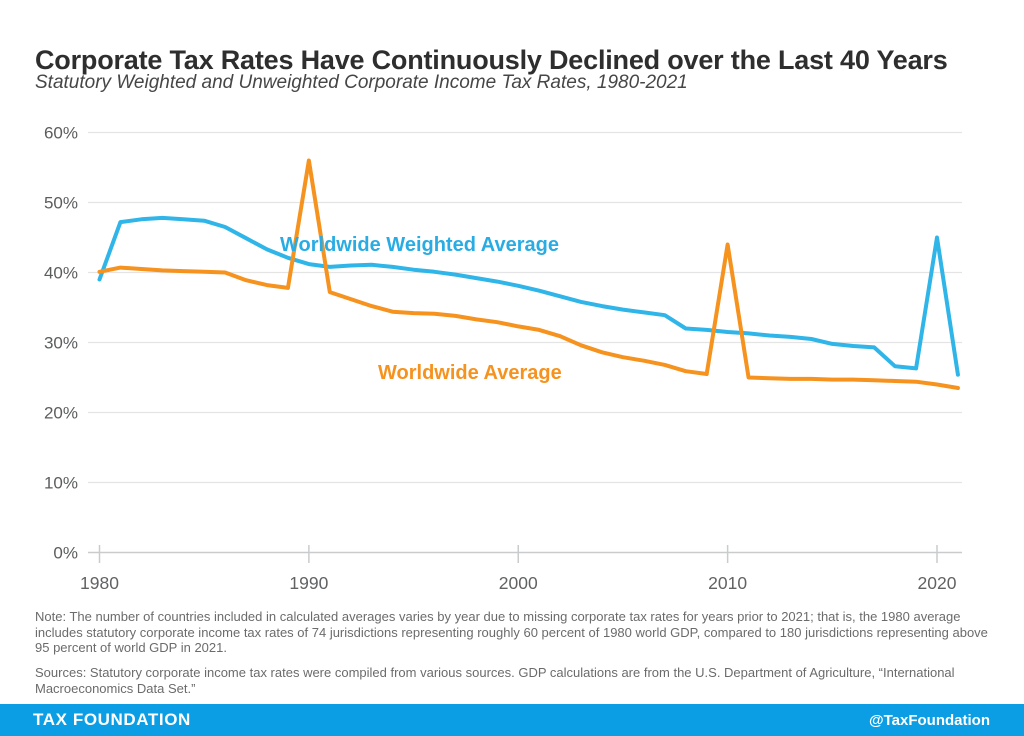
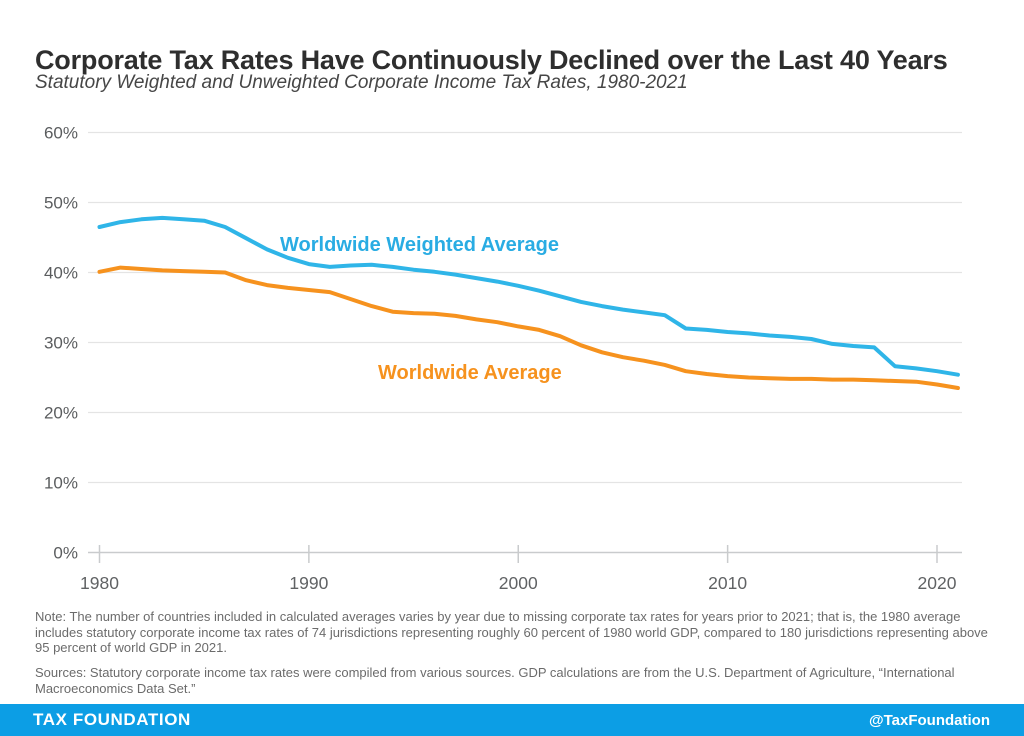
Worldwide Weighted Average/1980: 39% -> 46%
Worldwide Average/1990: 56% -> 38%
Worldwide Average/2010: 44% -> 25%
Worldwide Weighted Average/2020: 45% -> 26%
